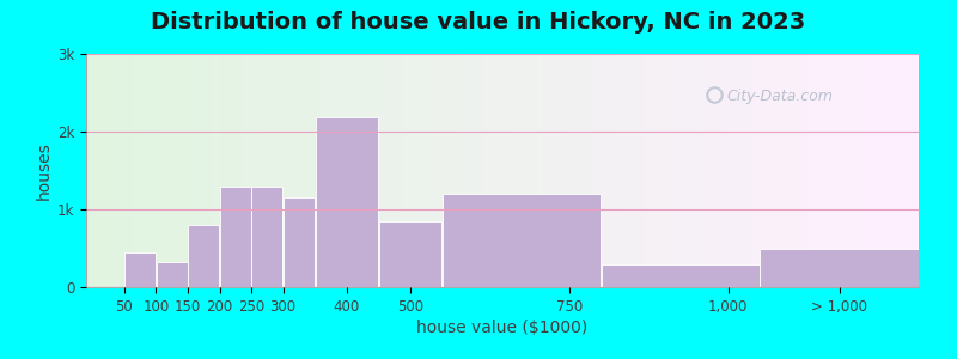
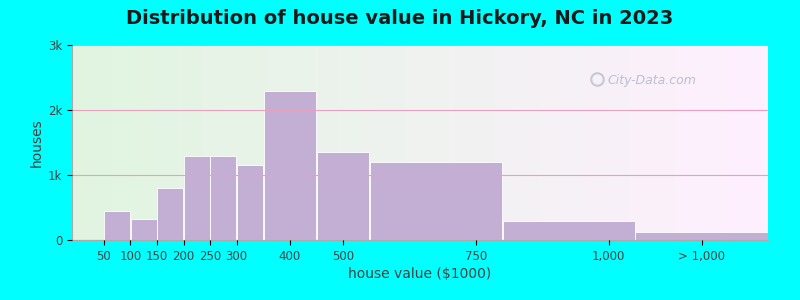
400: 2.18k -> 2.30k
500: 0.84k -> 1.35k
> 1,000: 0.50k -> 0.13k
